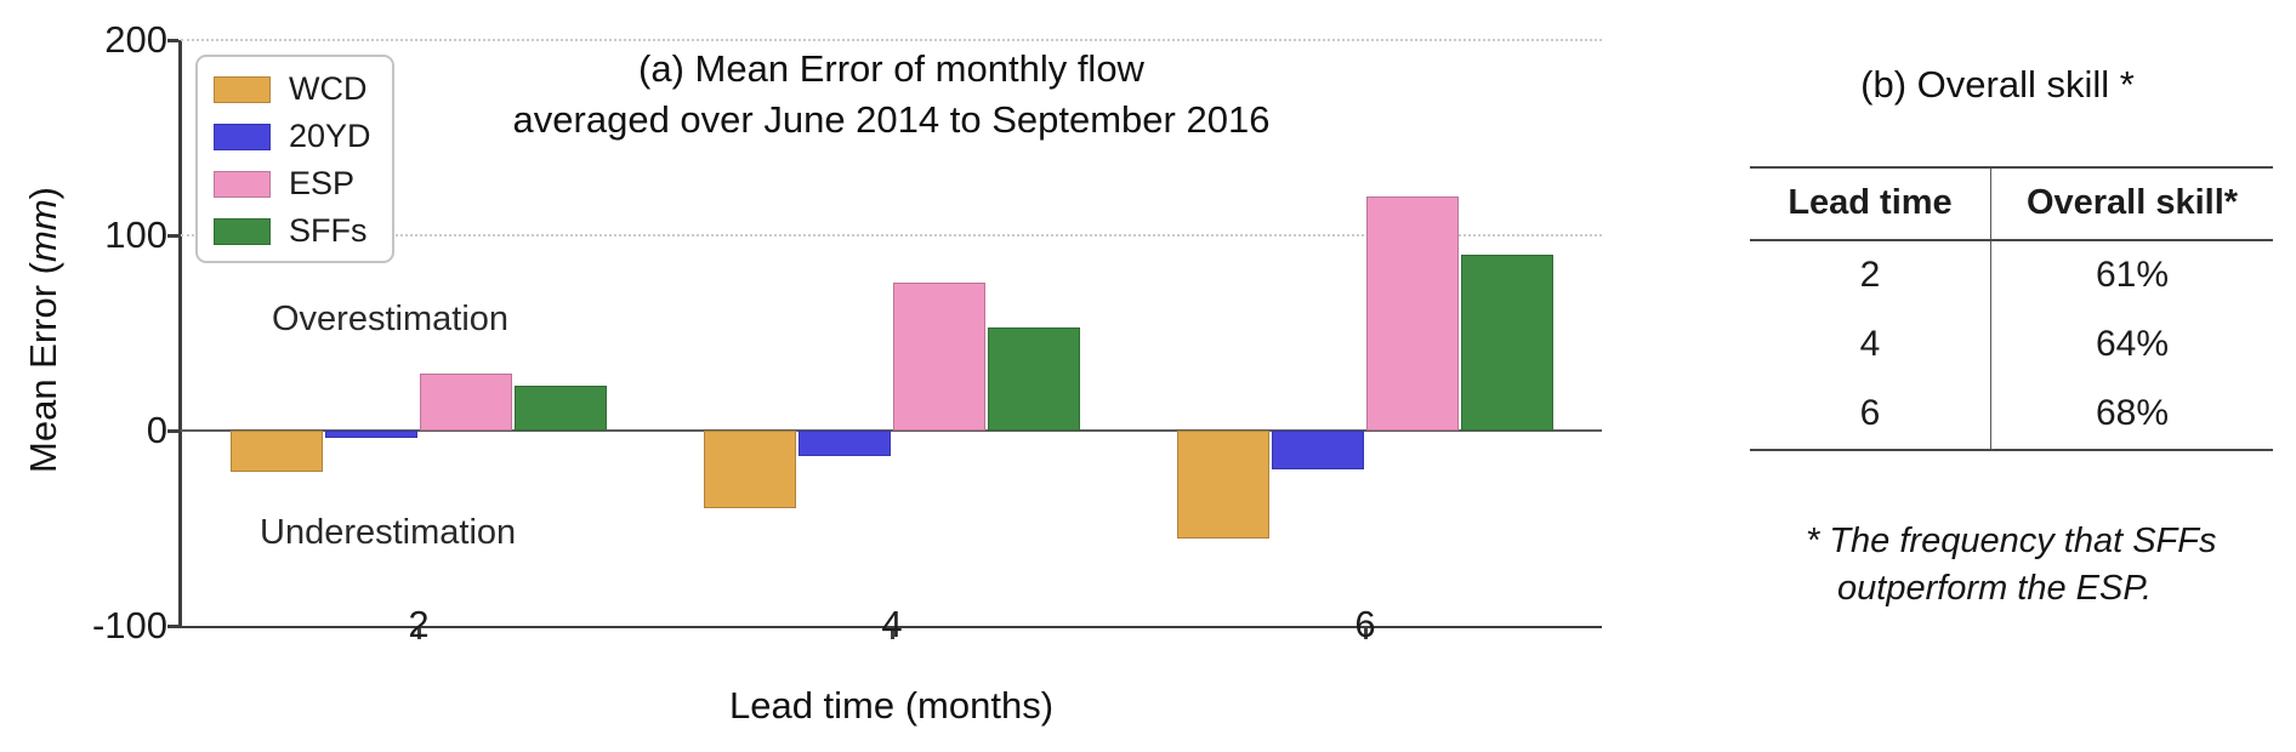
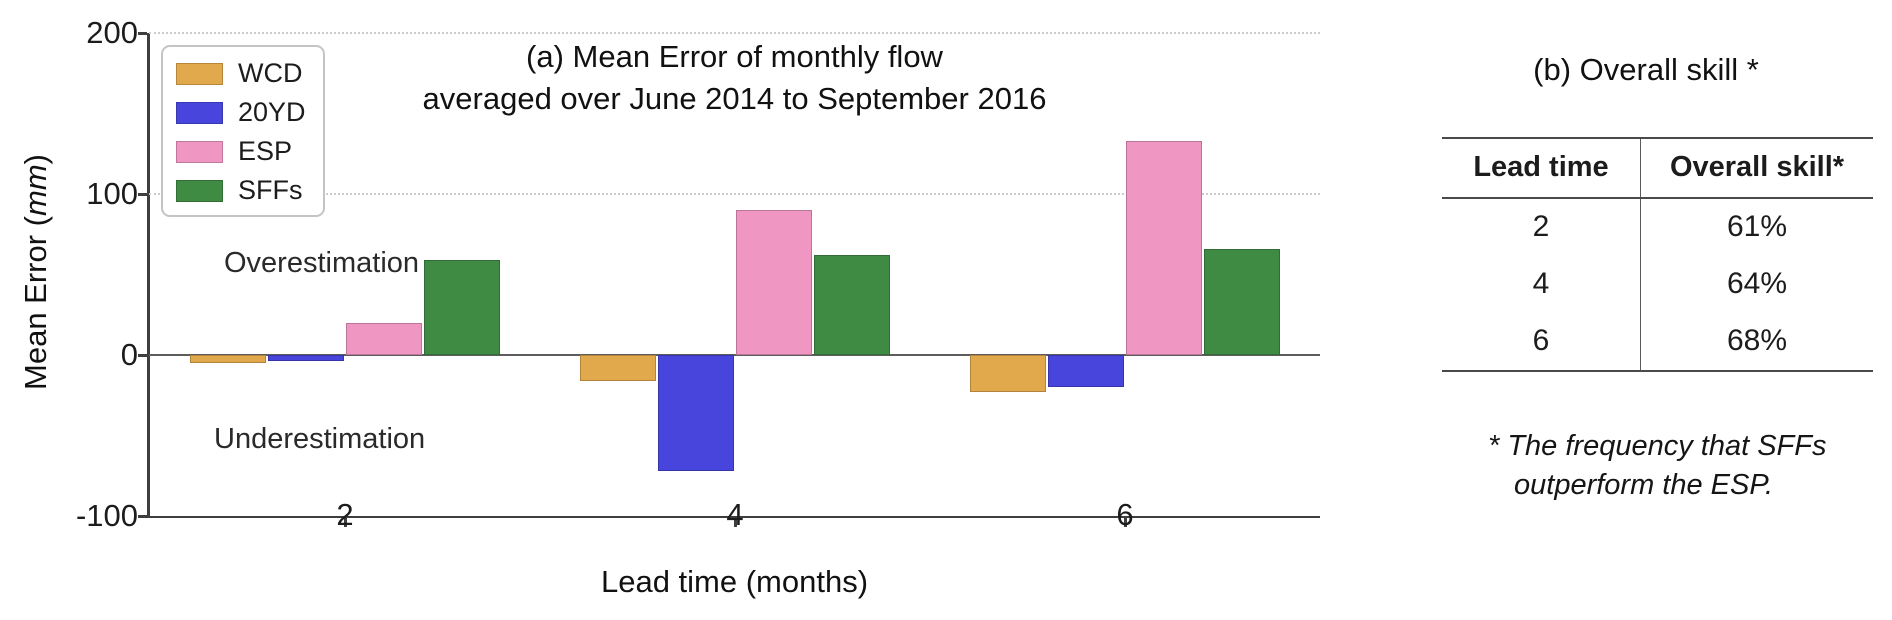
WCD/2: -21 -> -5
ESP/2: 29 -> 20
SFFs/2: 23 -> 59
WCD/4: -40 -> -16
20YD/4: -13 -> -72
ESP/4: 76 -> 90
SFFs/4: 53 -> 62
WCD/6: -55 -> -23
ESP/6: 120 -> 133
SFFs/6: 90 -> 66
